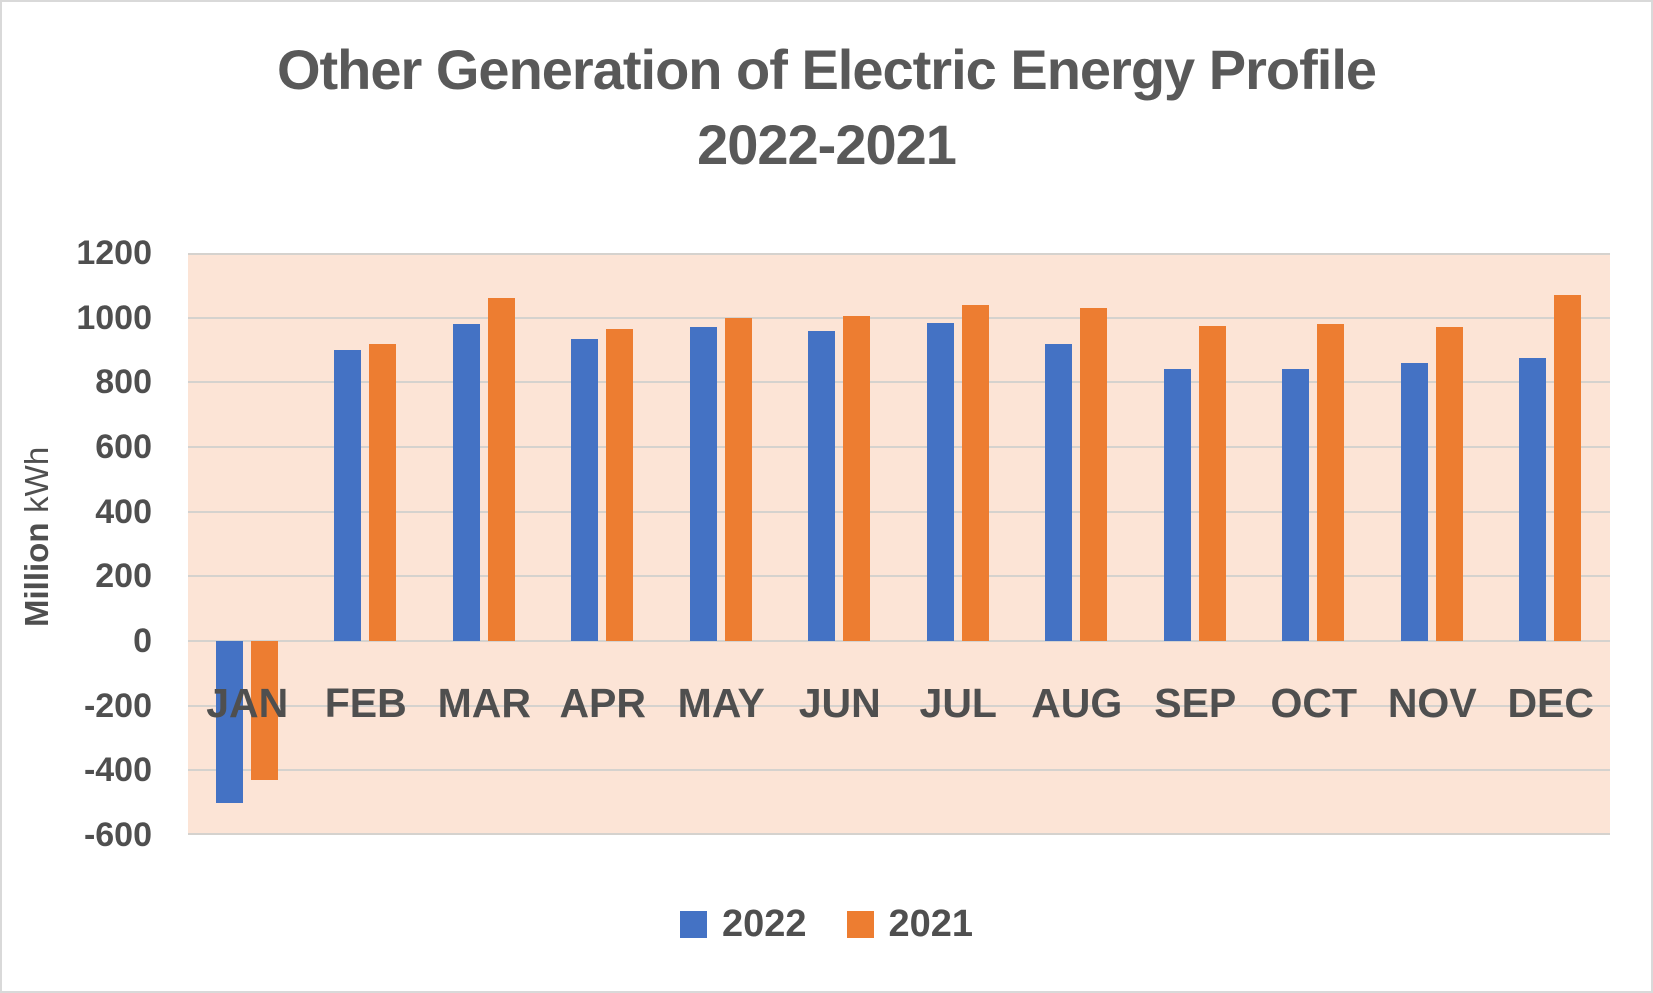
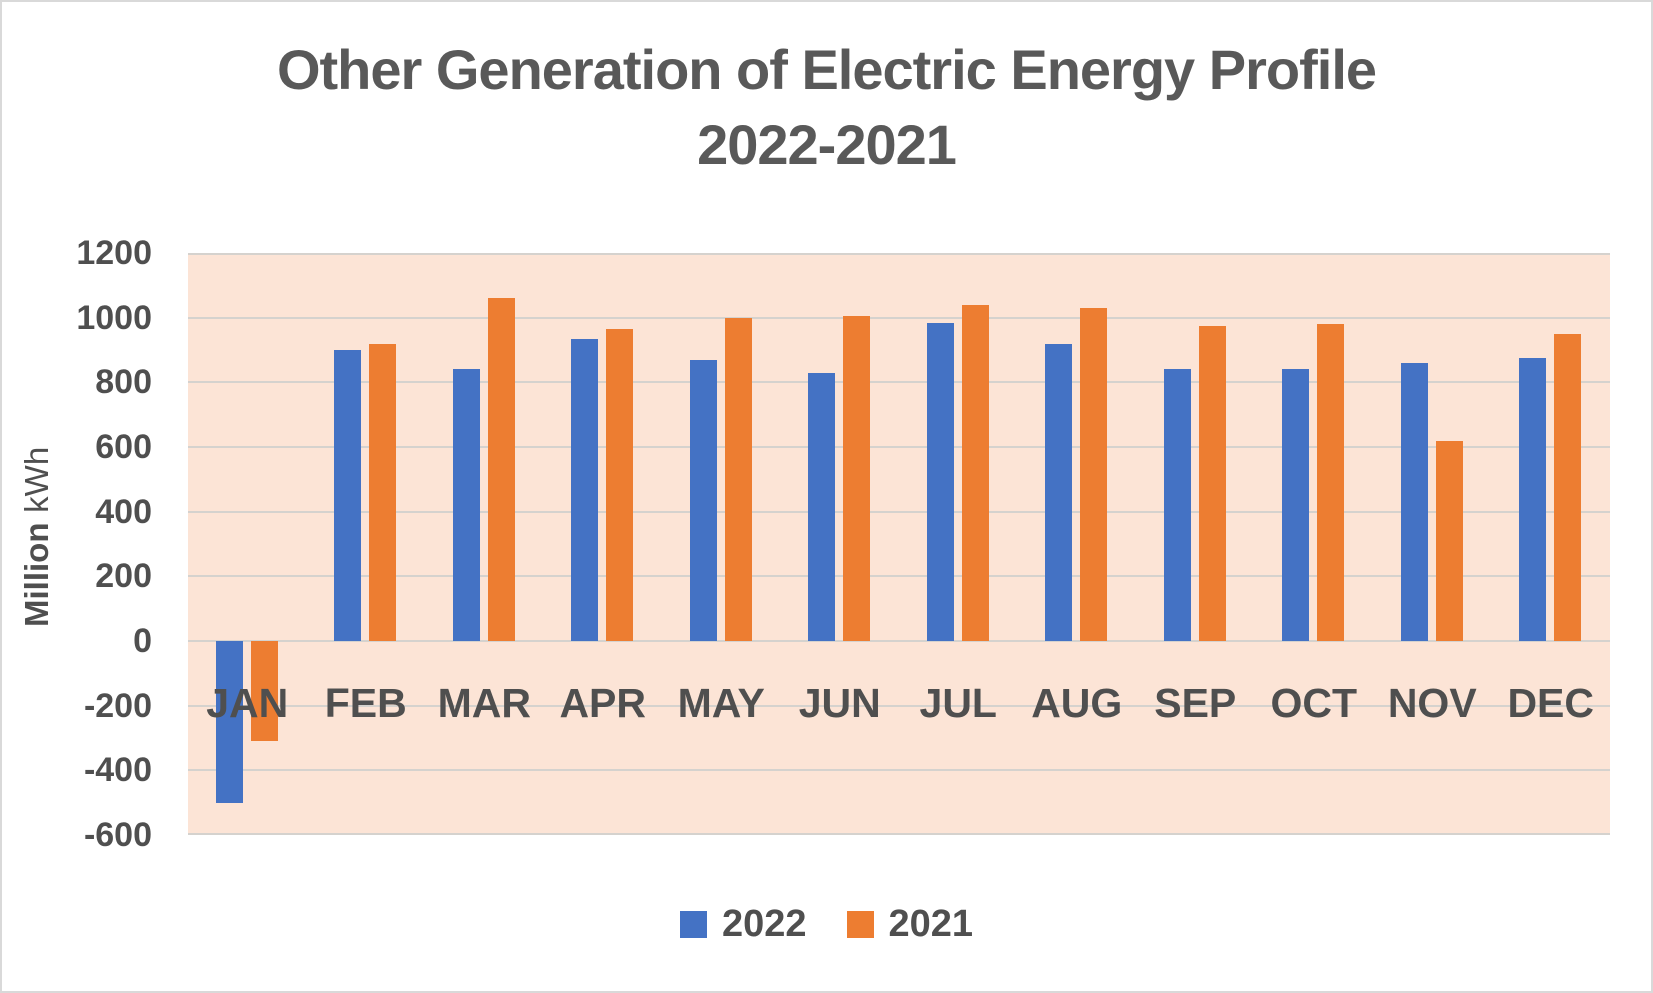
2021/JAN: -430 -> -310
2022/MAR: 980 -> 840
2022/MAY: 970 -> 870
2022/JUN: 960 -> 830
2021/NOV: 970 -> 620
2021/DEC: 1070 -> 950
